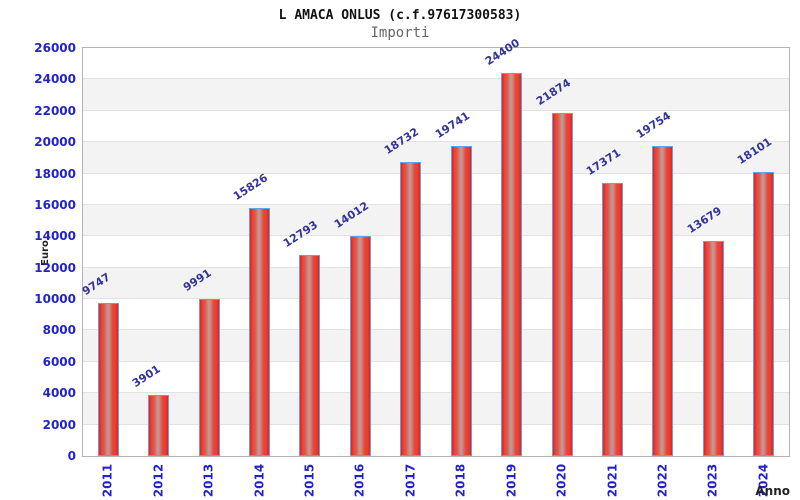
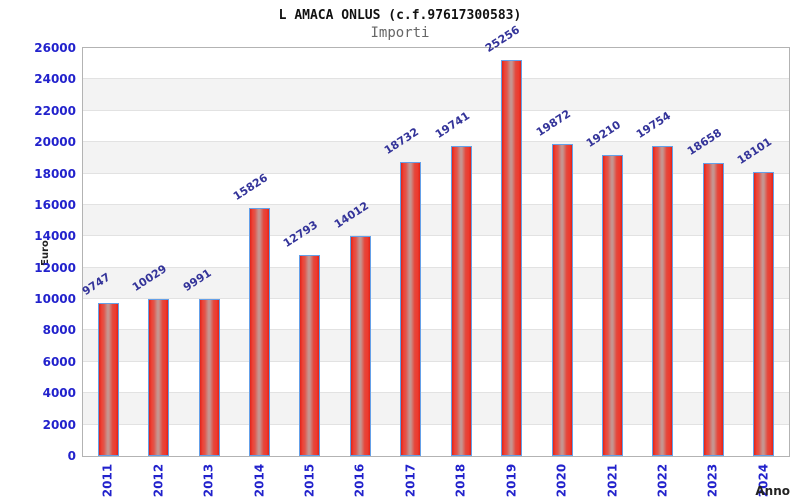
2012: 3901 -> 10029
2019: 24400 -> 25256
2020: 21874 -> 19872
2021: 17371 -> 19210
2023: 13679 -> 18658
